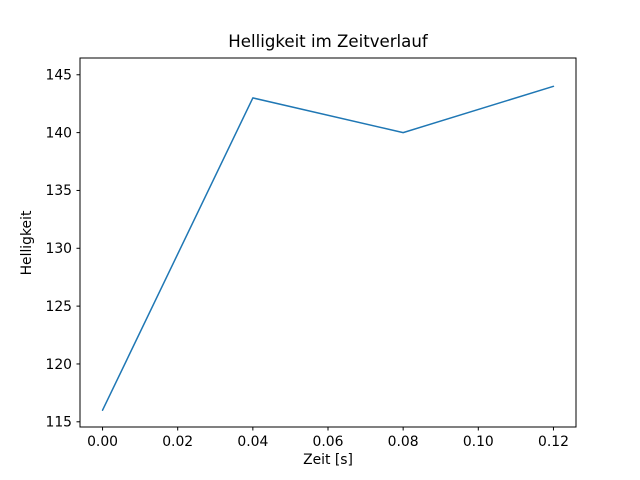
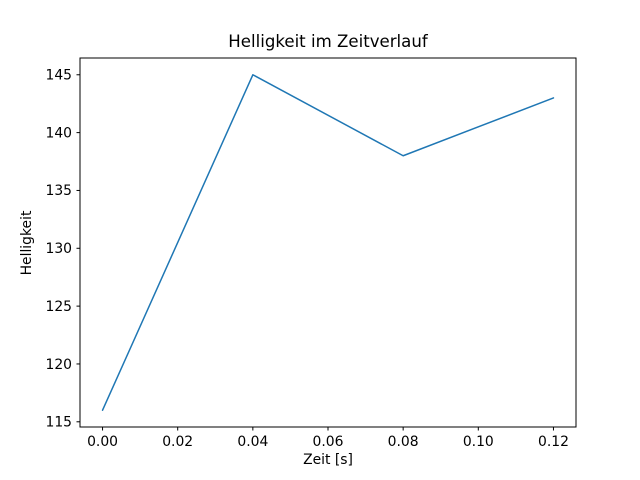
0.04: 143 -> 145
0.08: 140 -> 138
0.12: 144 -> 143
